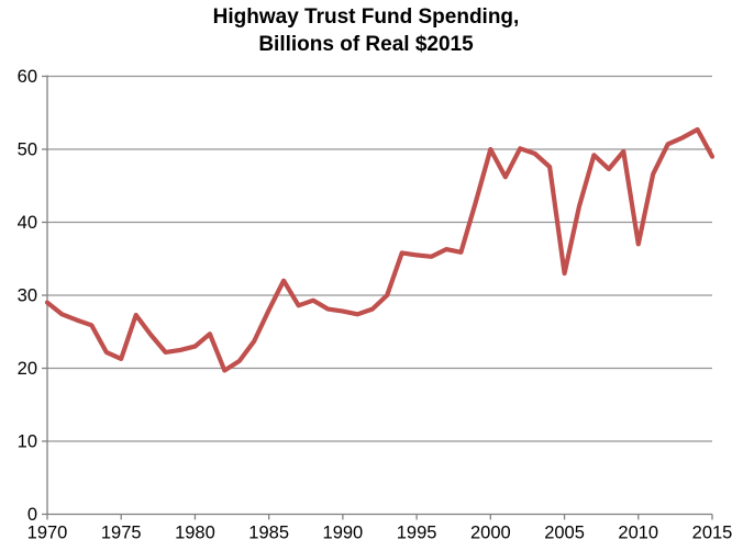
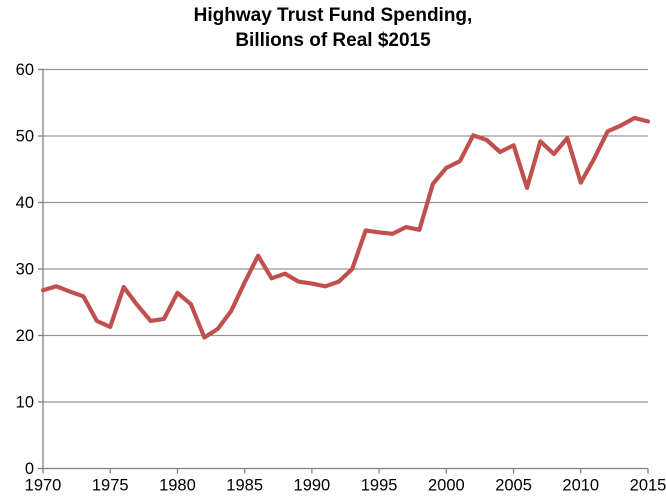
1970: 29 -> 27
1980: 23 -> 26
2000: 50 -> 45
2005: 33 -> 49
2010: 37 -> 43
2015: 49 -> 52
